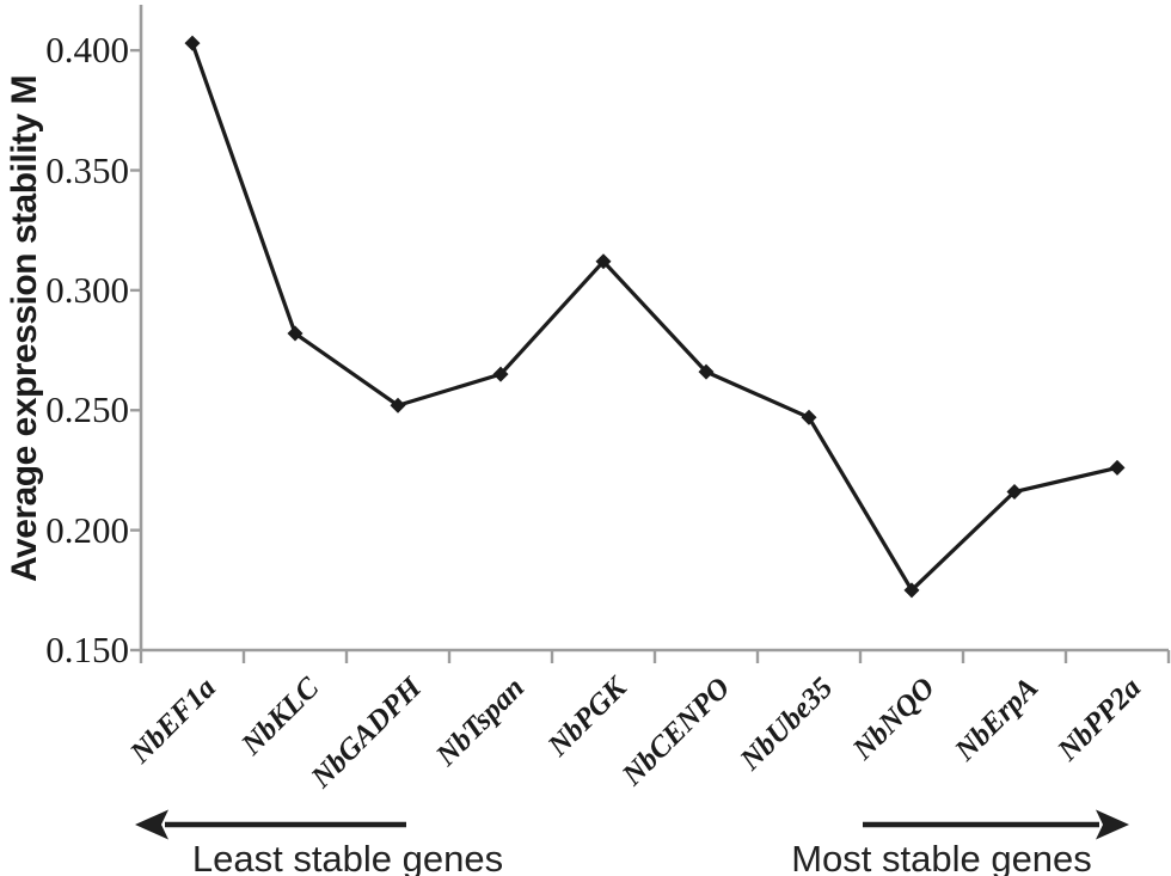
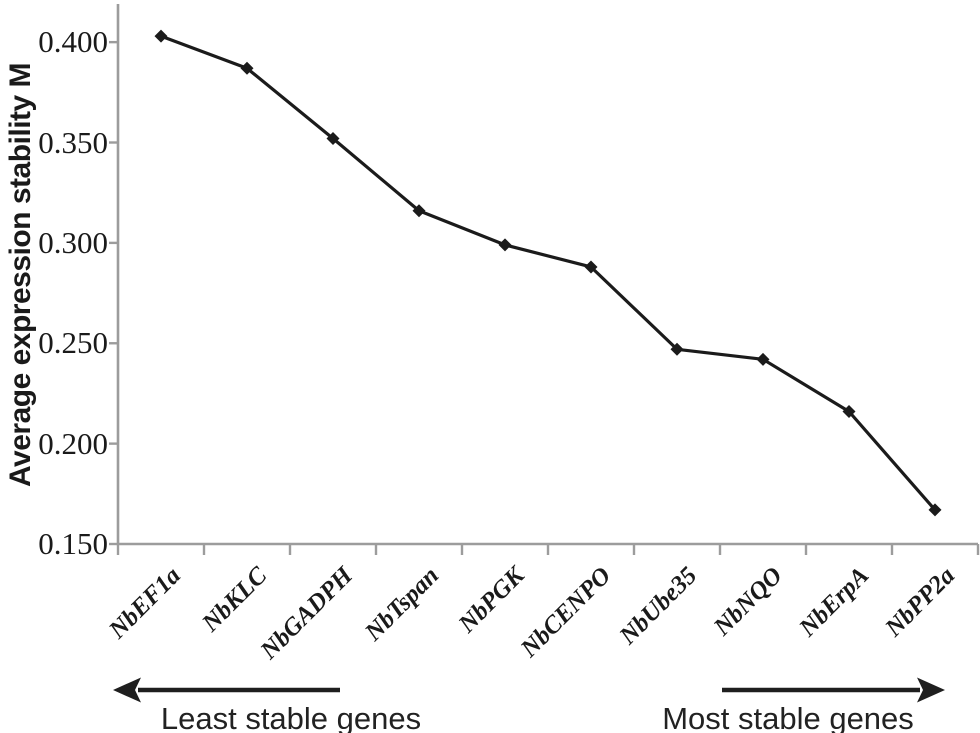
NbKLC: 0.282 -> 0.387
NbGADPH: 0.252 -> 0.352
NbTspan: 0.265 -> 0.316
NbPGK: 0.312 -> 0.299
NbCENPO: 0.266 -> 0.288
NbNQO: 0.175 -> 0.242
NbPP2a: 0.226 -> 0.167
